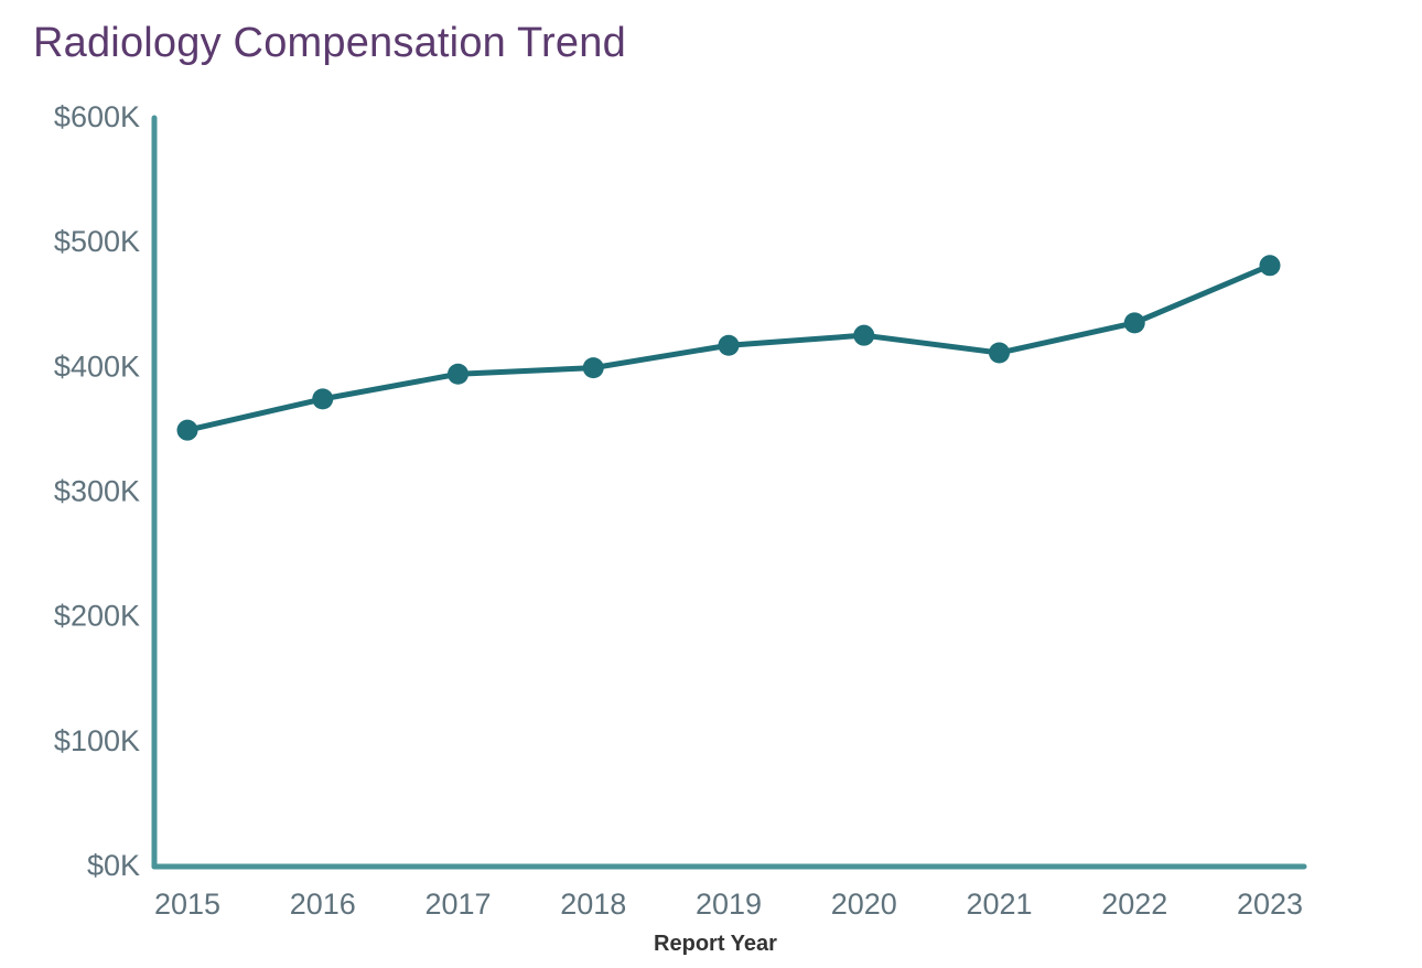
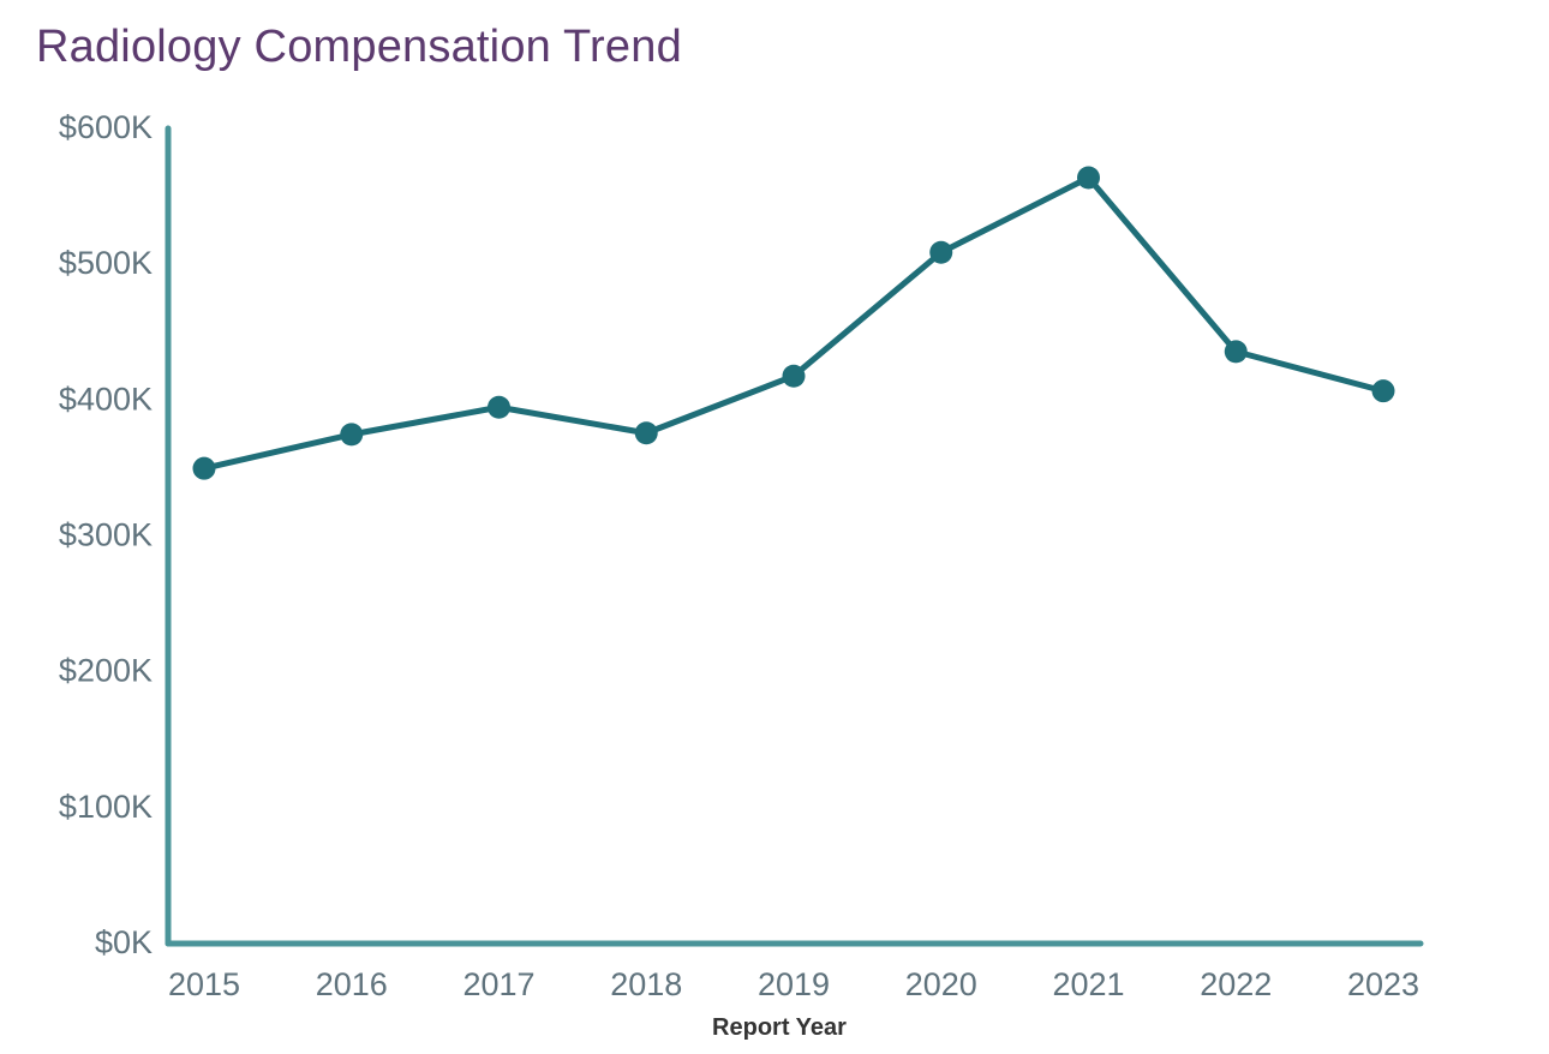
2018: $398K -> $374K
2020: $424K -> $507K
2021: $410K -> $562K
2023: $480K -> $405K
